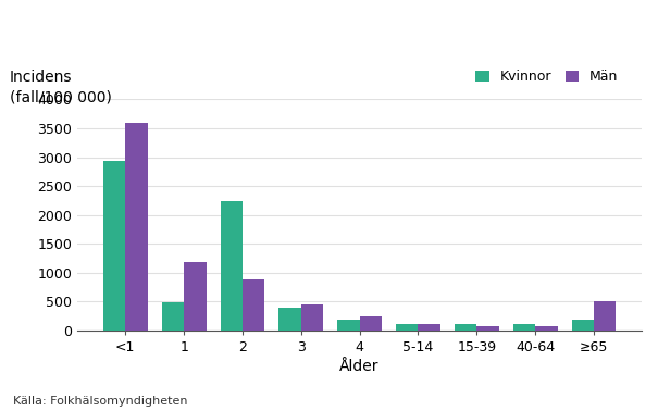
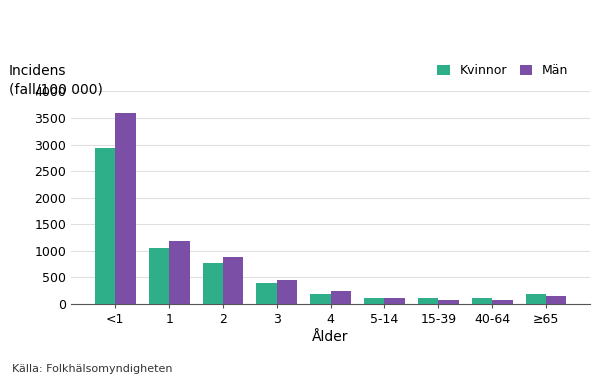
Kvinnor/1: 480 -> 1050
Kvinnor/2: 2240 -> 770
Män/≥65: 500 -> 160
